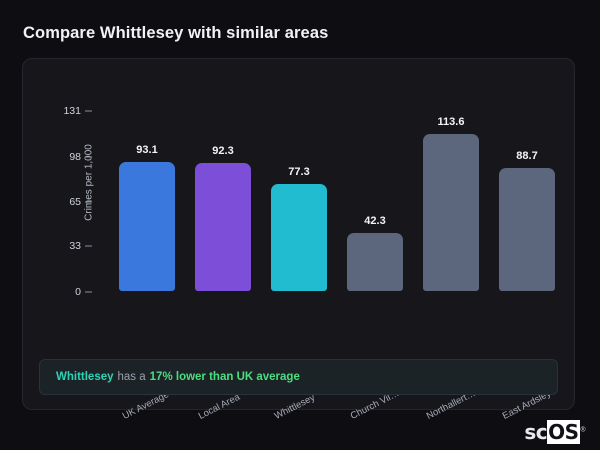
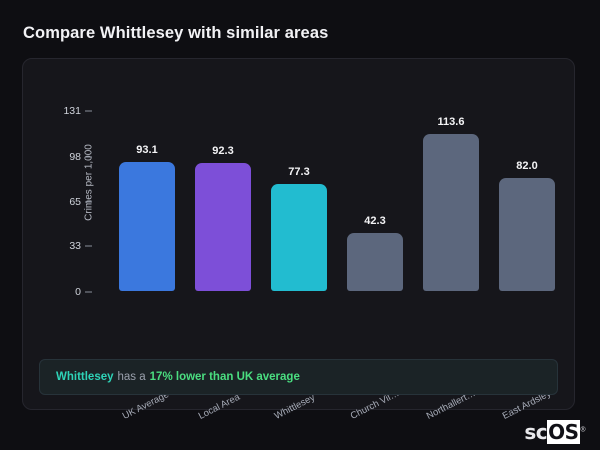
East Ardsley: 88.7 -> 82.0
